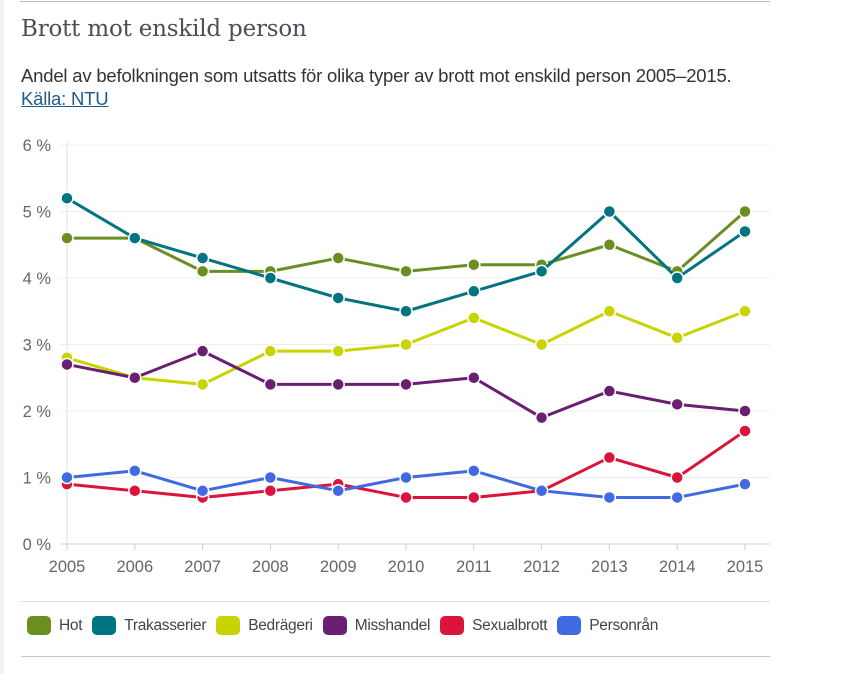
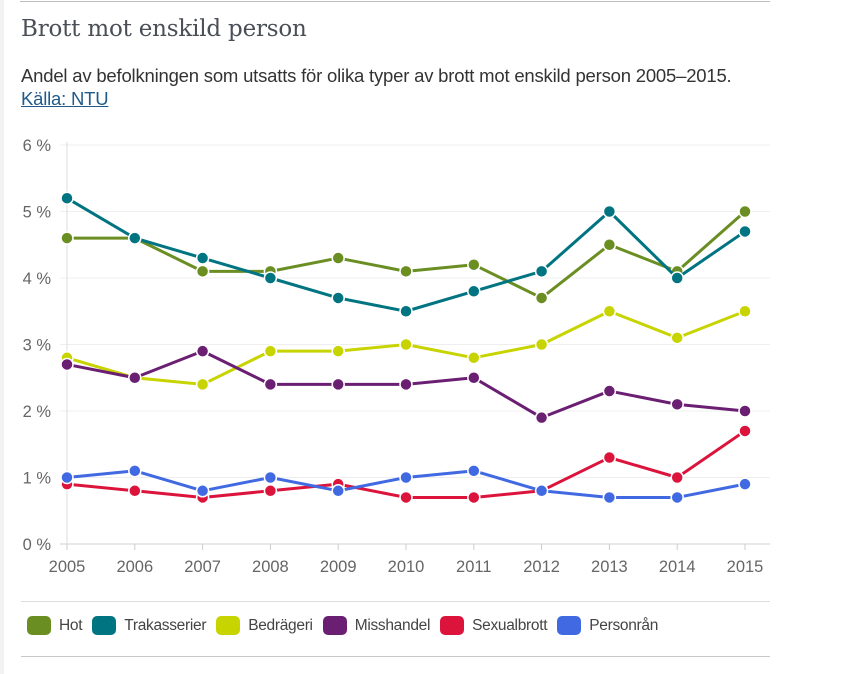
Bedrägeri/2011: 3.4% -> 2.8%
Hot/2012: 4.2% -> 3.7%
